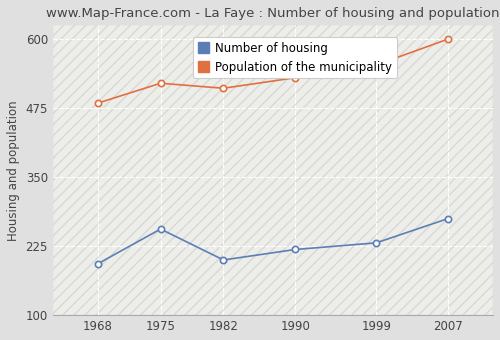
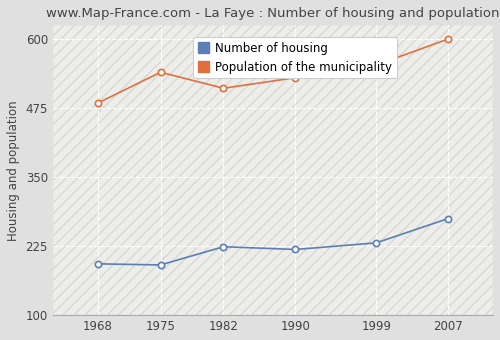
Number of housing/1975: 256 -> 191
Population of the municipality/1975: 520 -> 540
Number of housing/1982: 200 -> 224
